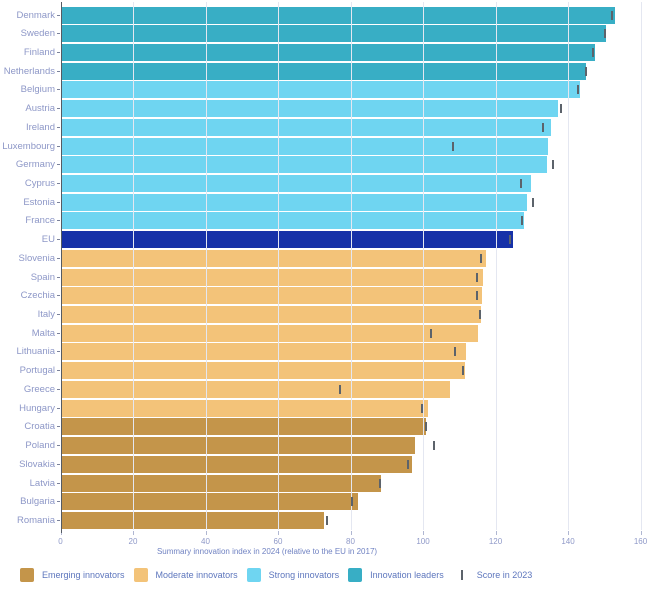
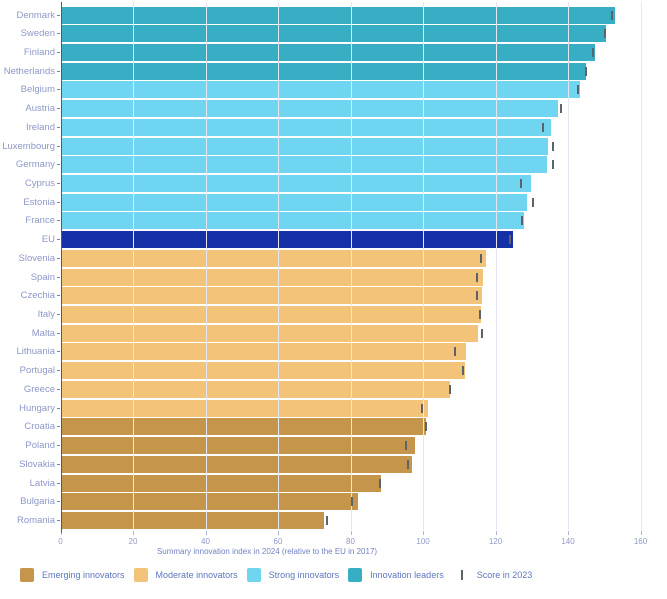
Score in 2023/Luxembourg: 108 -> 136
Score in 2023/Malta: 102 -> 116
Score in 2023/Greece: 77 -> 107
Score in 2023/Poland: 103 -> 95
